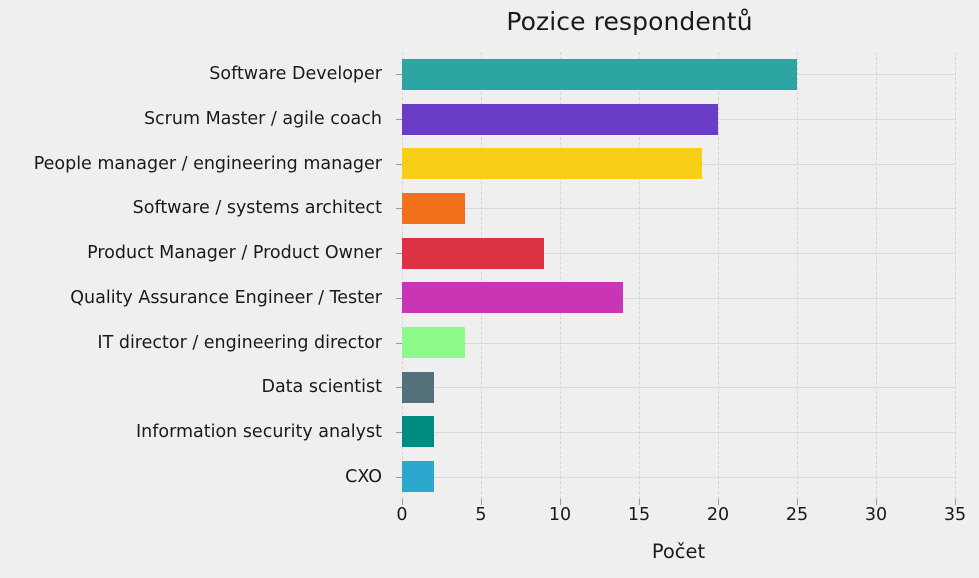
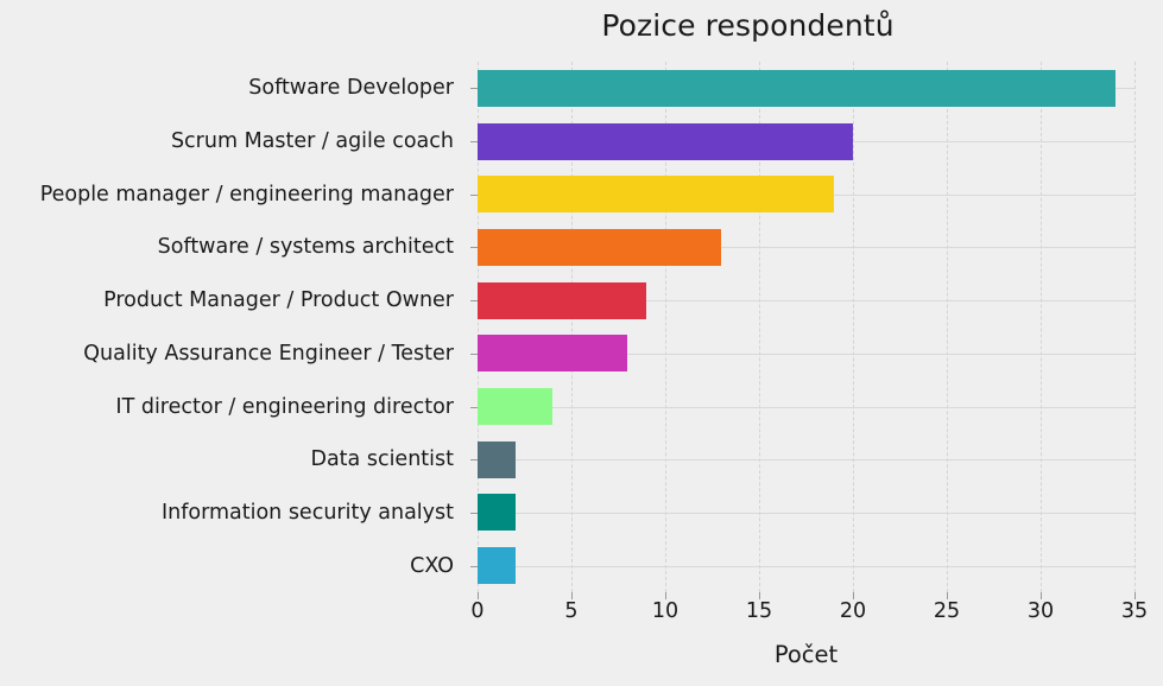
Software Developer: 25 -> 34
Software / systems architect: 4 -> 13
Quality Assurance Engineer / Tester: 14 -> 8
